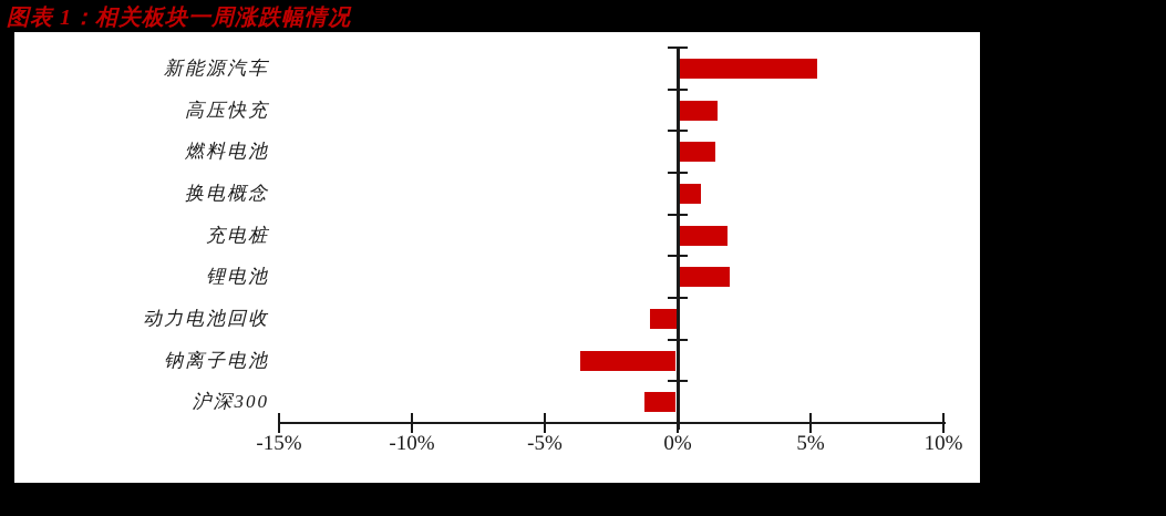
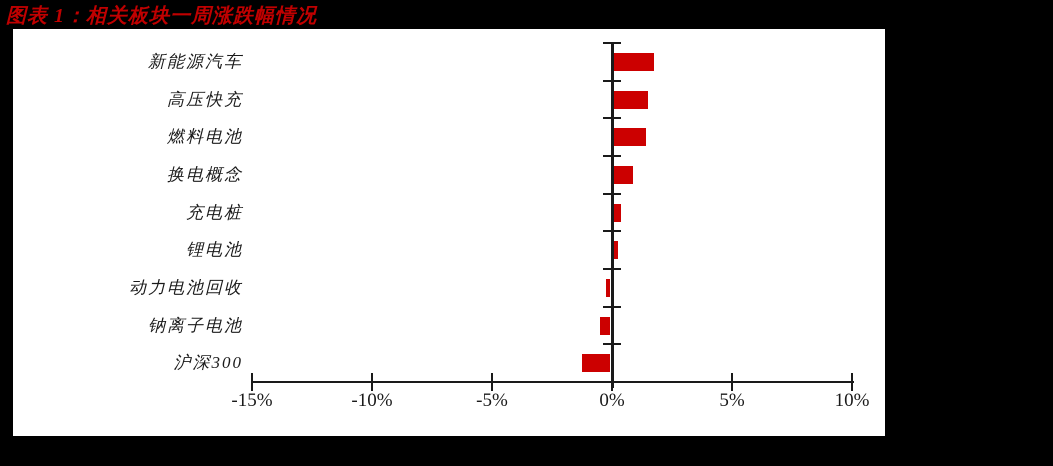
新能源汽车: 5.2% -> 1.7%
充电桩: 1.8% -> 0.3%
锂电池: 1.9% -> 0.2%
动力电池回收: -1.0% -> -0.2%
钠离子电池: -3.6% -> -0.5%
